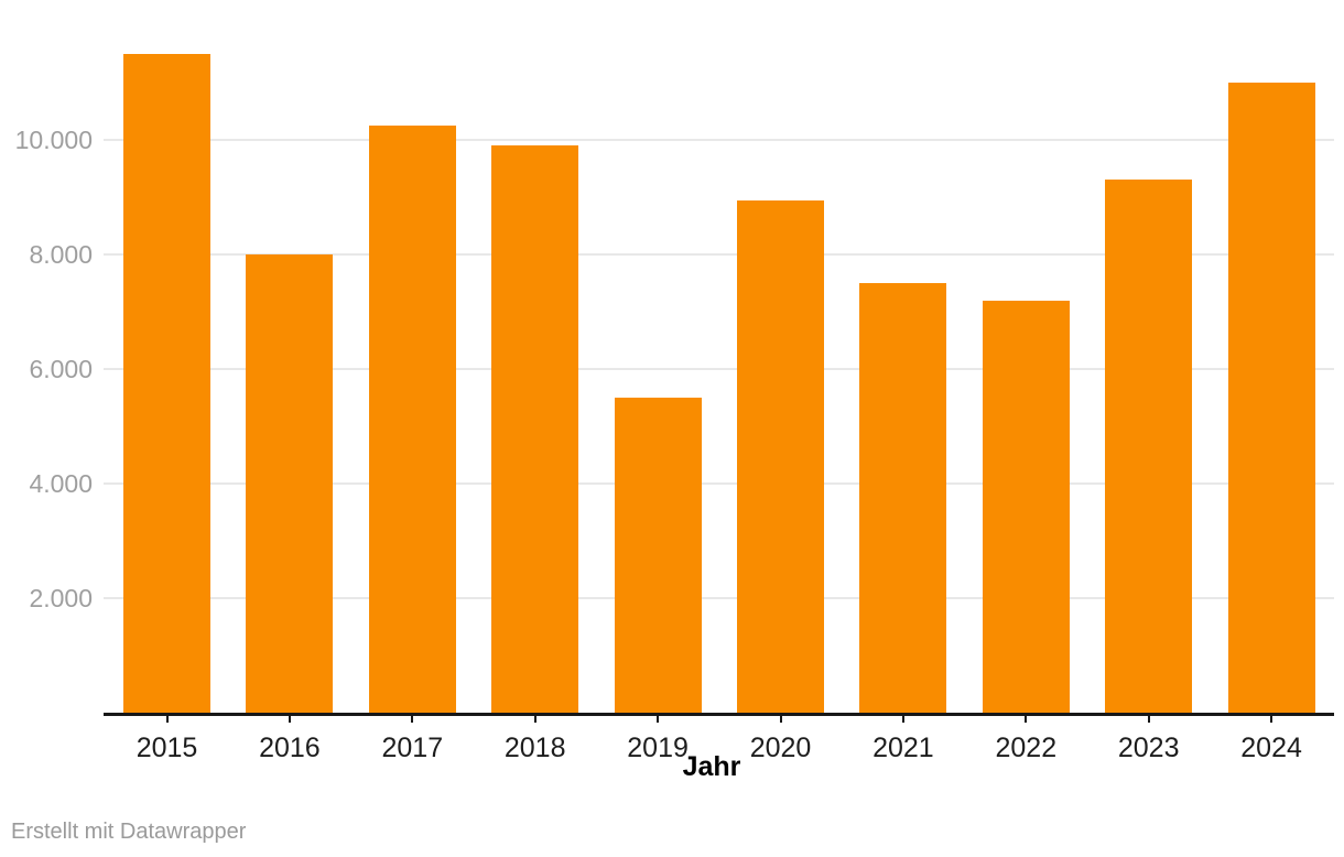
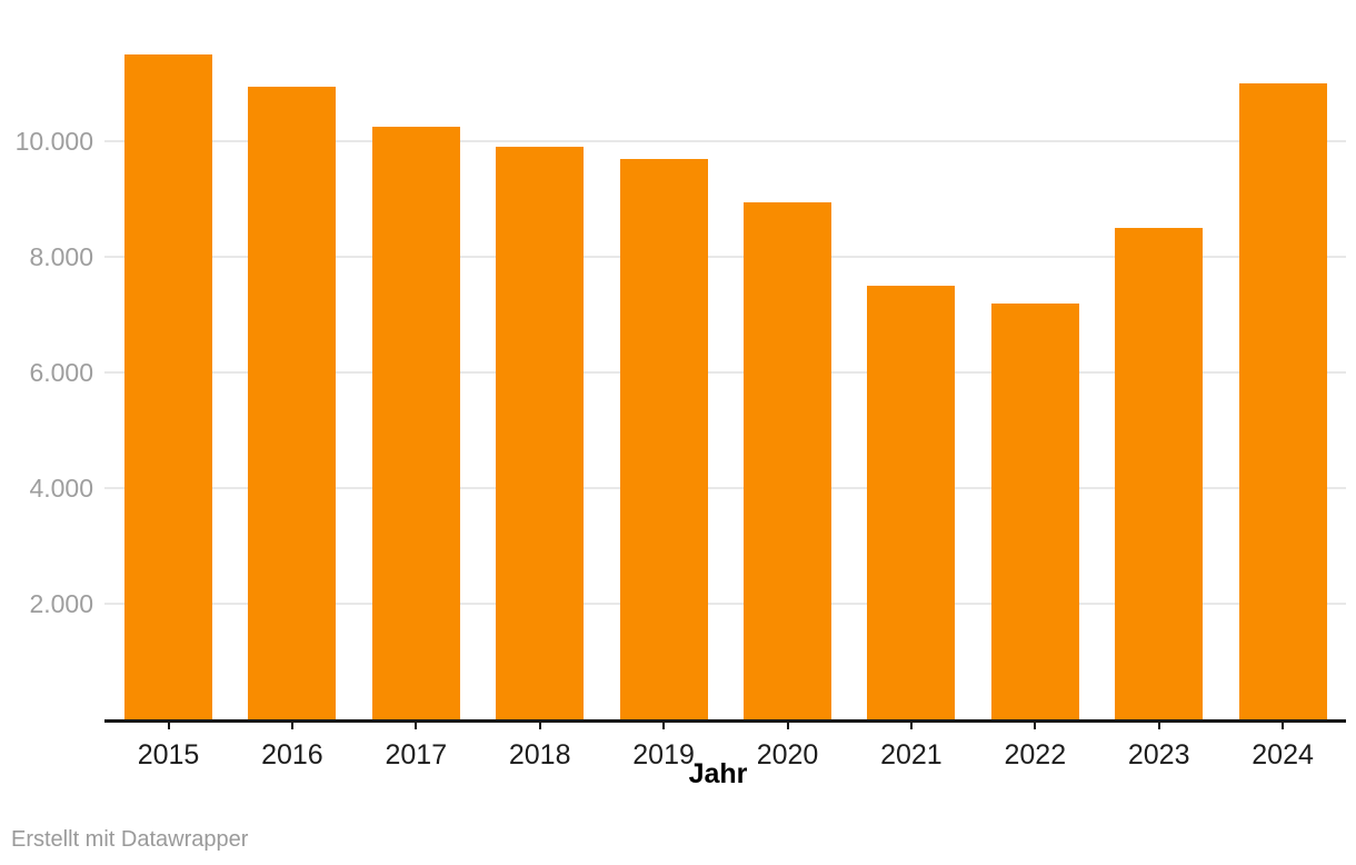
2016: 8000 -> 11000
2019: 5500 -> 9700
2023: 9300 -> 8500
